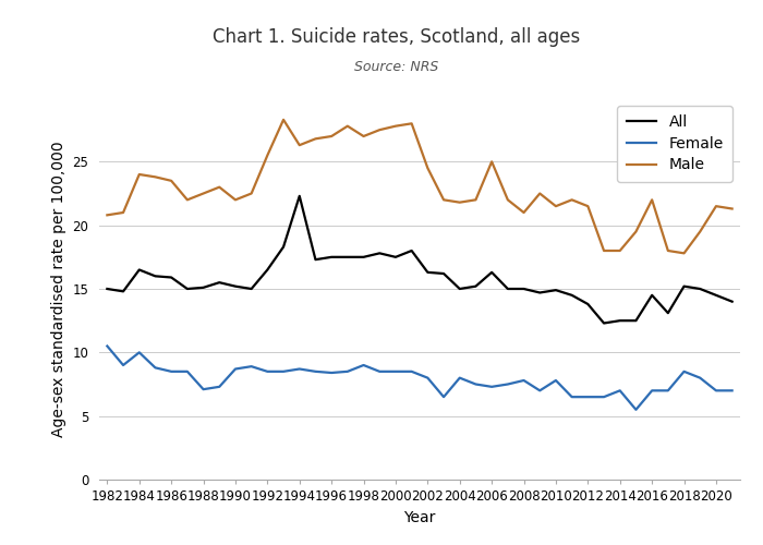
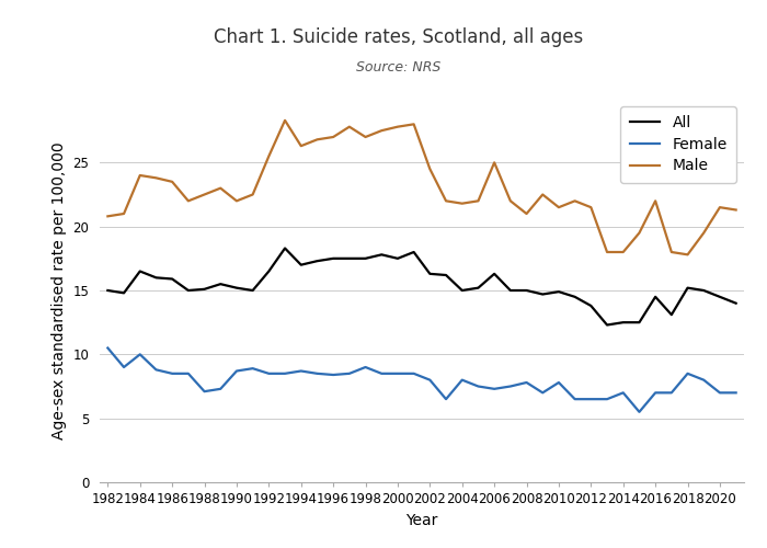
All/1994: 22.3 -> 17.0
